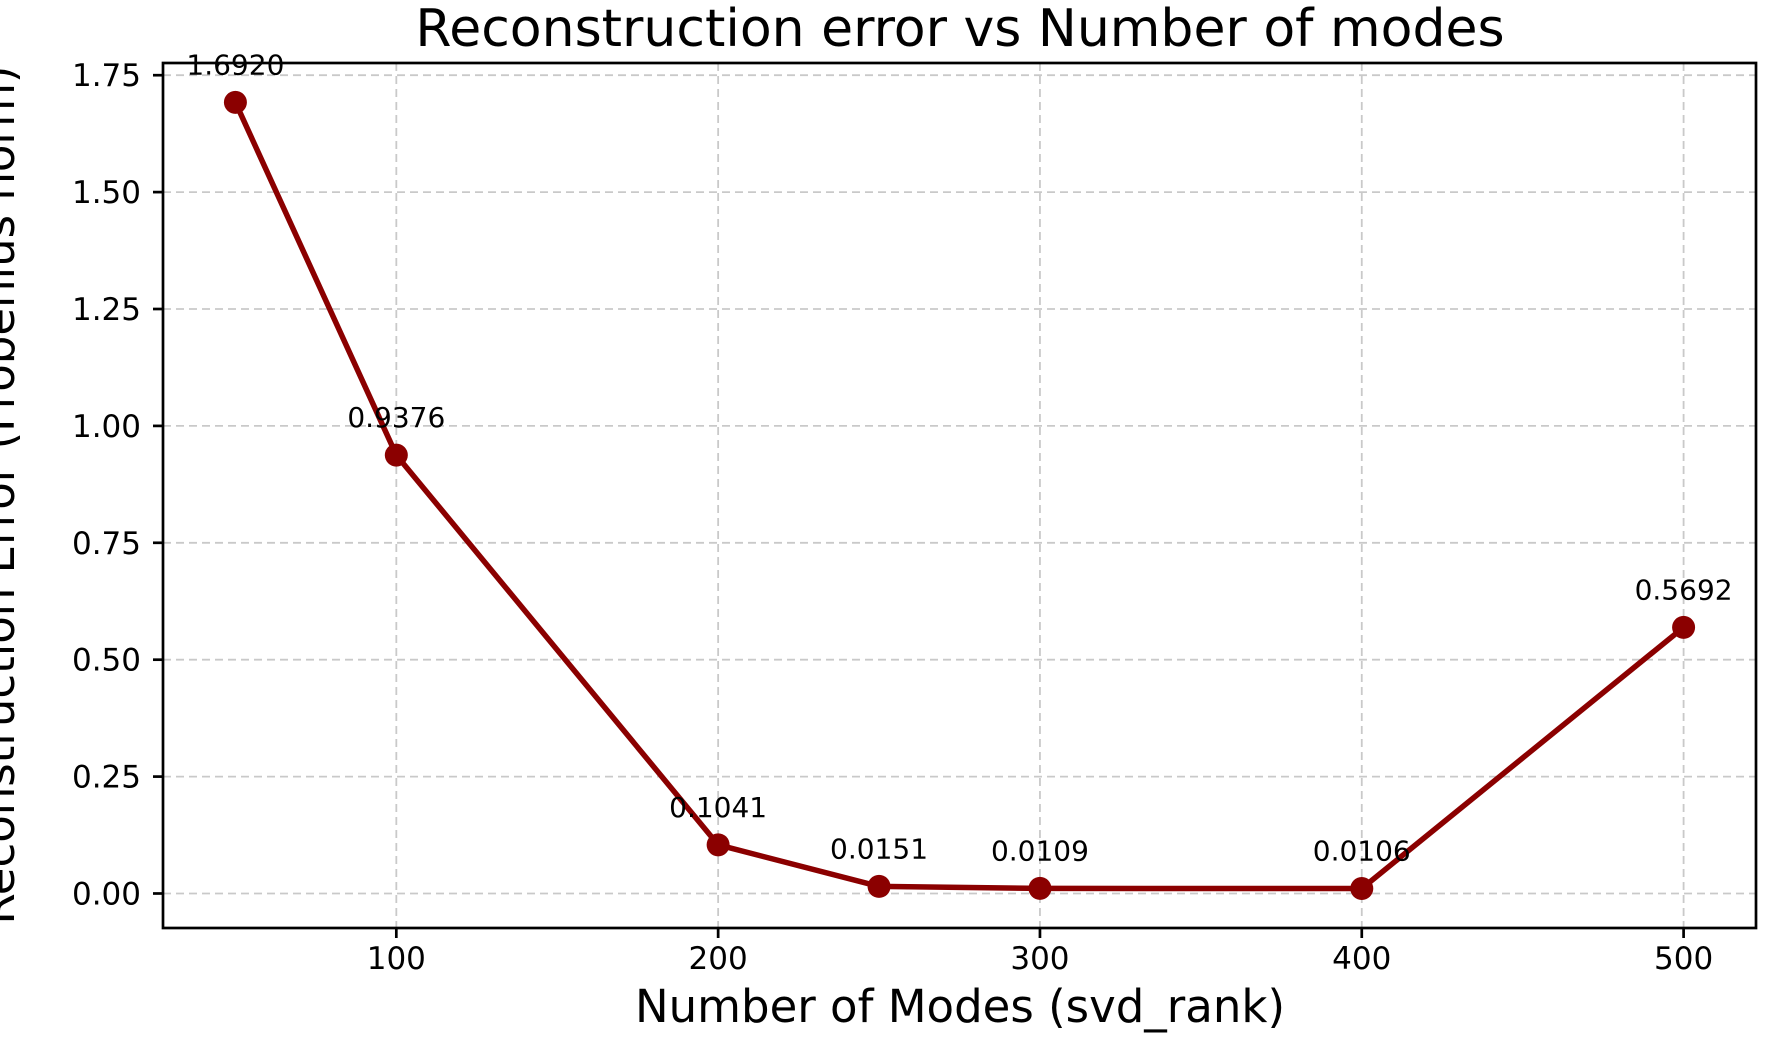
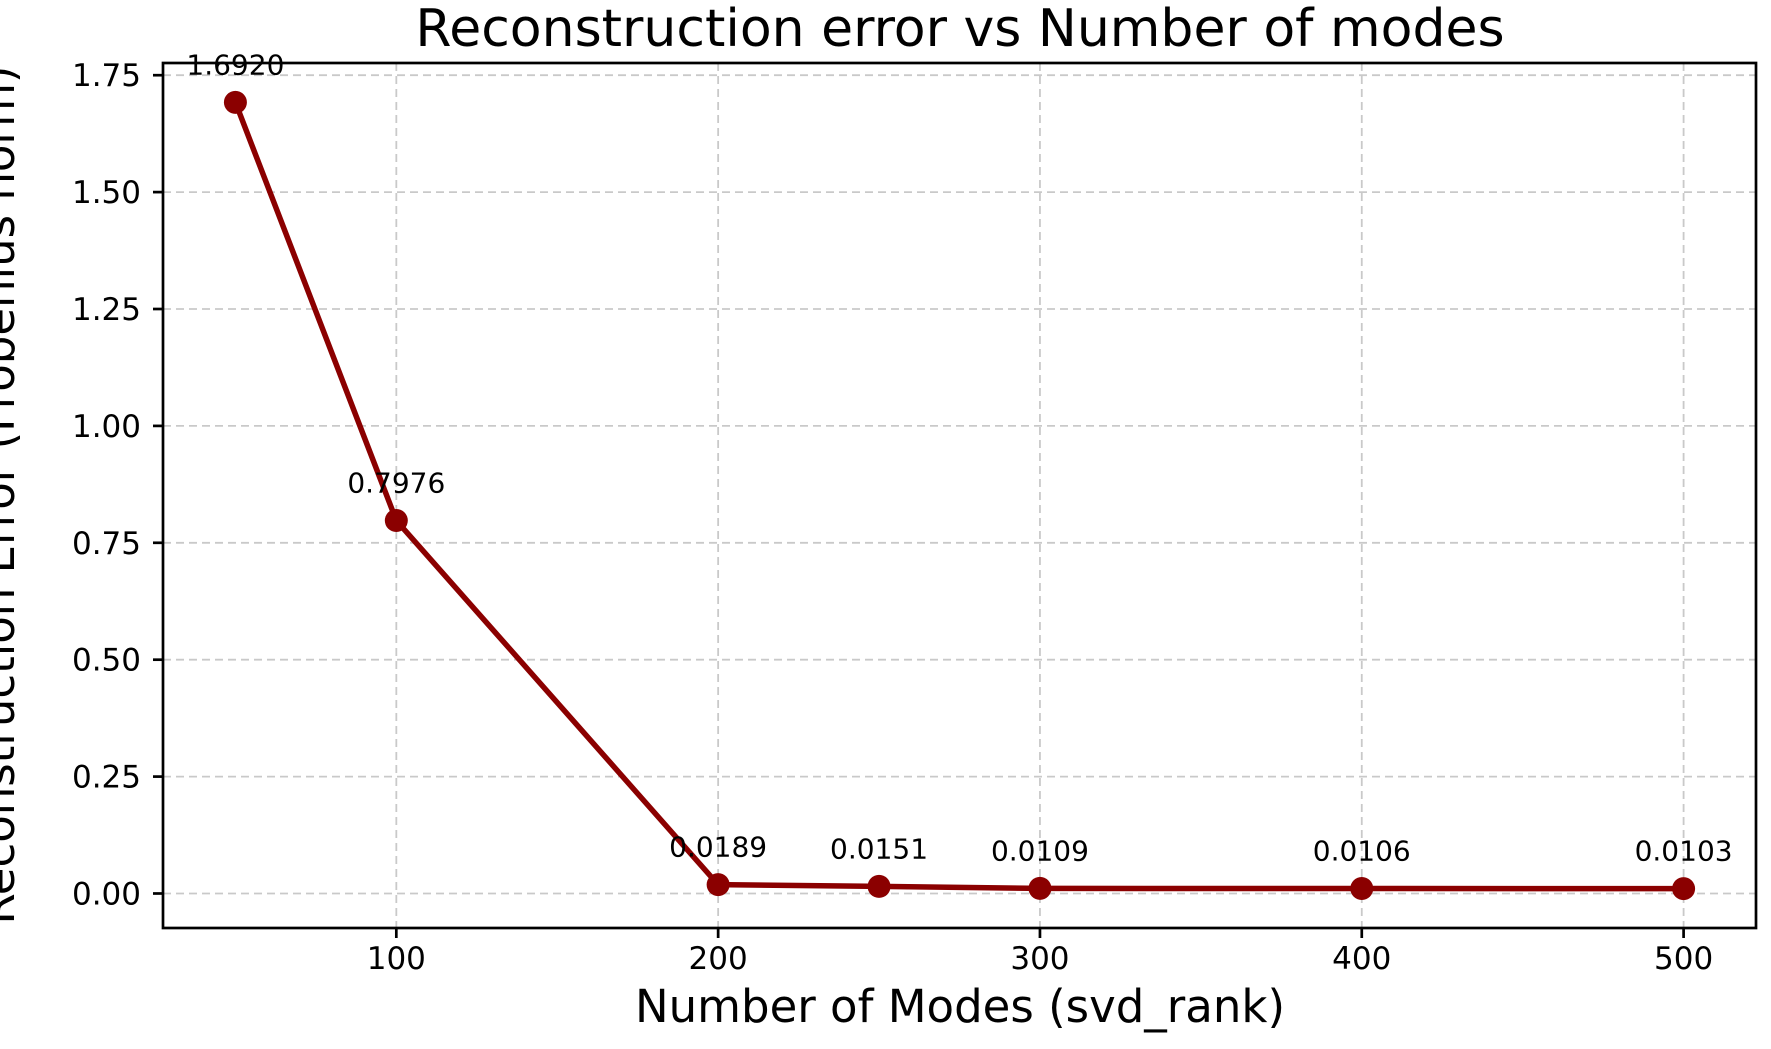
100: 0.9376 -> 0.7976
200: 0.1041 -> 0.0189
500: 0.5692 -> 0.0103
